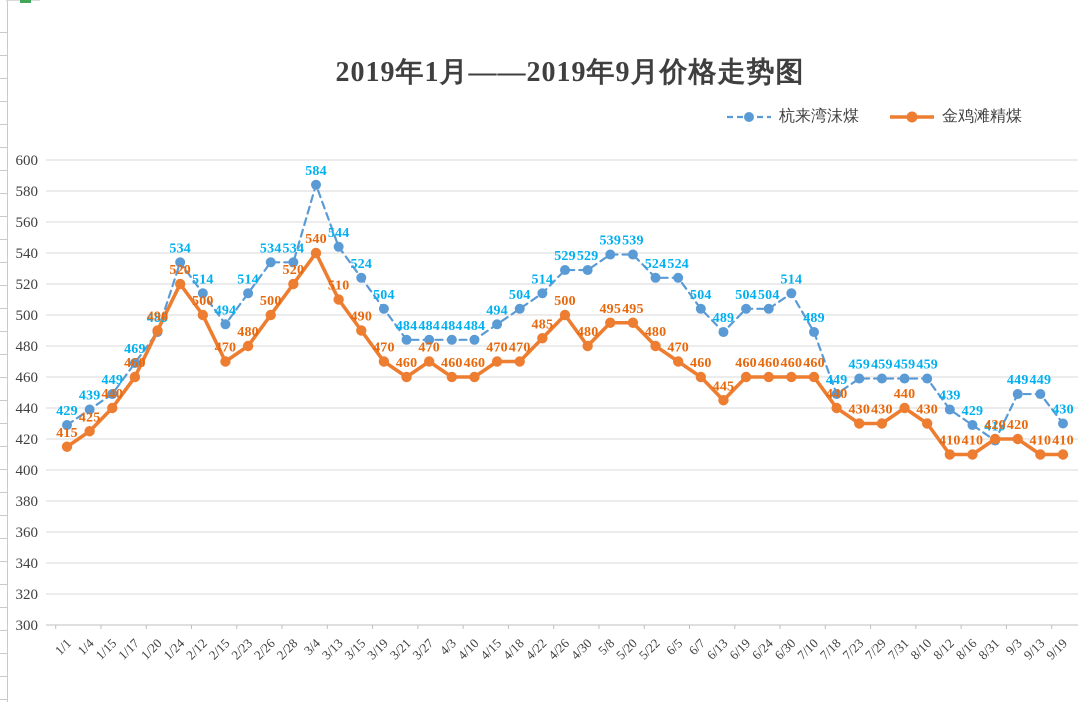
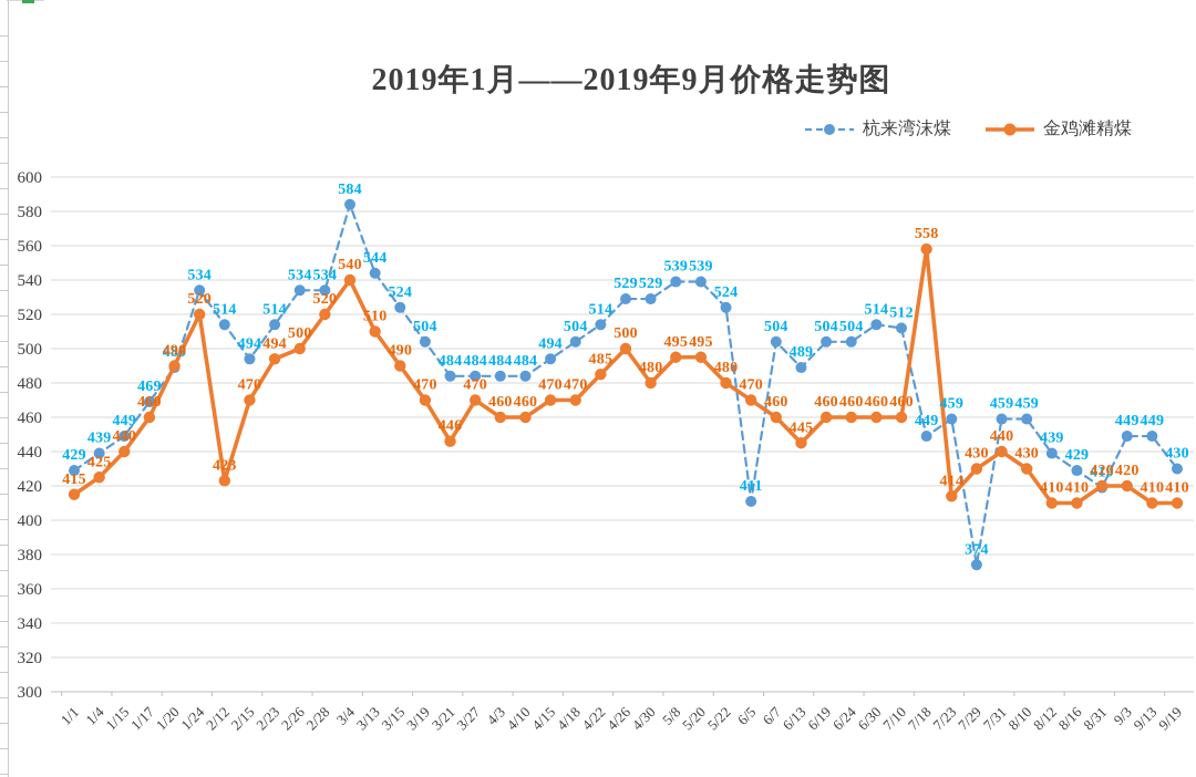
金鸡滩精煤/2/12: 500 -> 423
金鸡滩精煤/2/23: 480 -> 494
金鸡滩精煤/3/21: 460 -> 446
杭来湾沫煤/6/5: 524 -> 411
杭来湾沫煤/7/10: 489 -> 512
金鸡滩精煤/7/18: 440 -> 558
金鸡滩精煤/7/23: 430 -> 414
杭来湾沫煤/7/29: 459 -> 374
